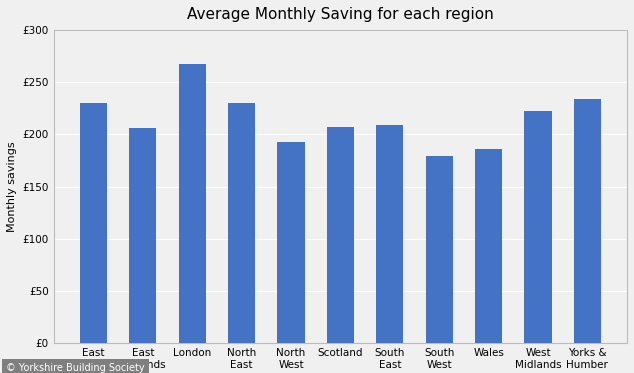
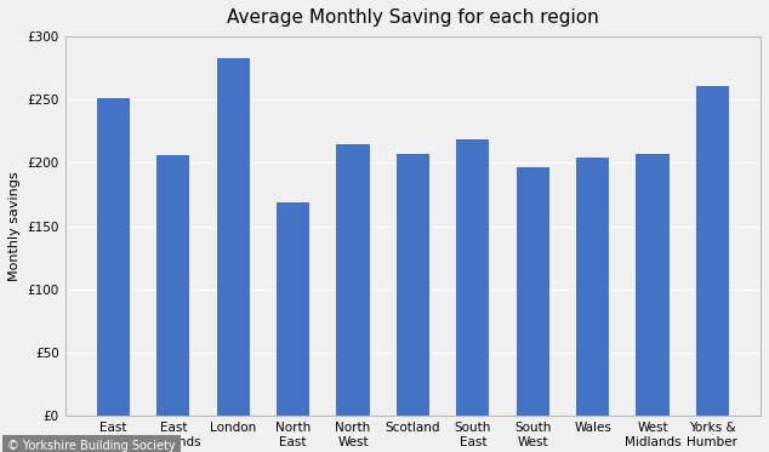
East: £230 -> £251
London: £267 -> £283
North East: £230 -> £169
North West: £193 -> £215
South East: £209 -> £219
South West: £179 -> £197
Wales: £186 -> £204
West Midlands: £222 -> £207
Yorks & Humber: £234 -> £261
